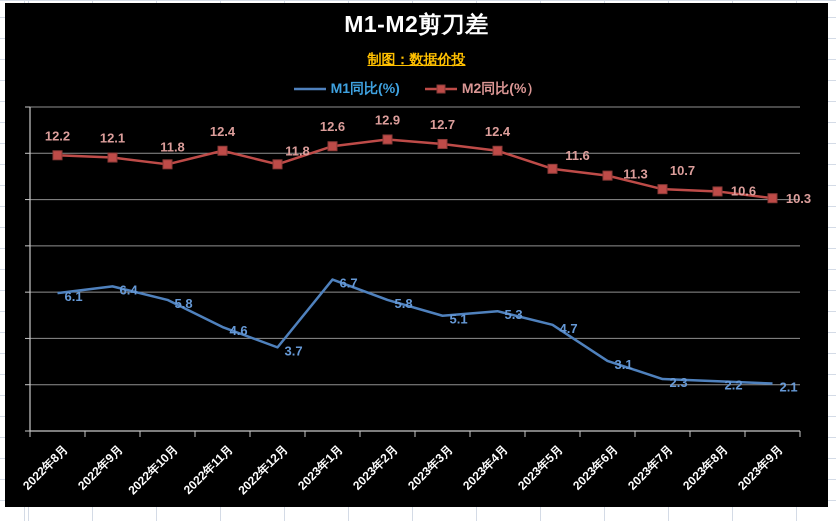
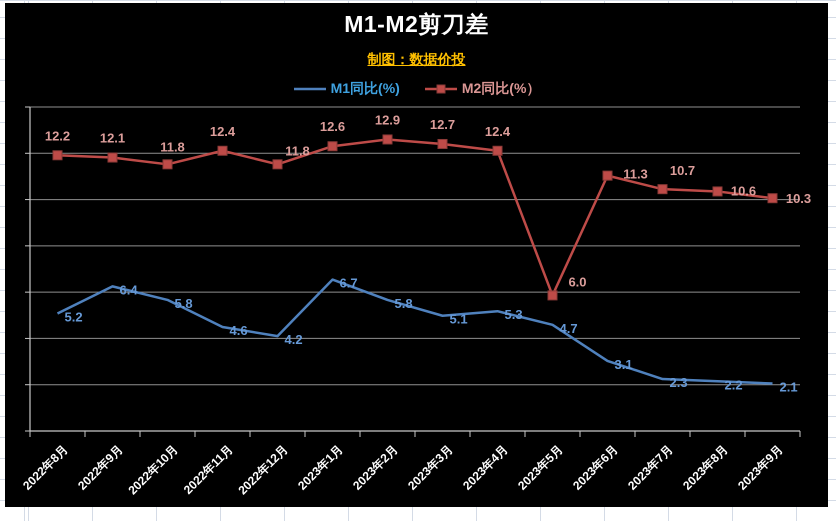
M1同比(%)/2022年8月: 6.1 -> 5.2
M1同比(%)/2022年12月: 3.7 -> 4.2
M2同比(%）/2023年5月: 11.6 -> 6.0
